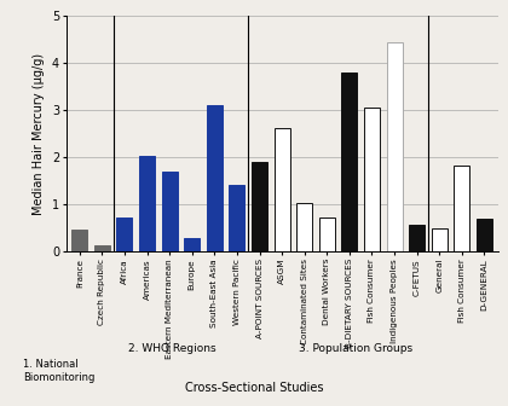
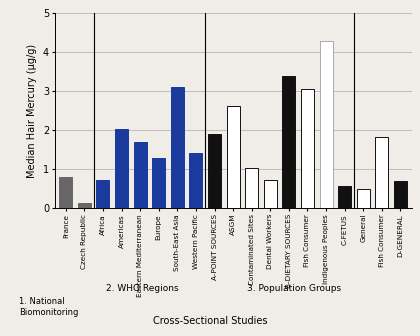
France: 0.48 -> 0.80
Europe: 0.30 -> 1.30
B-DIETARY SOURCES: 3.80 -> 3.40
Indigenous Peoples: 4.45 -> 4.30
